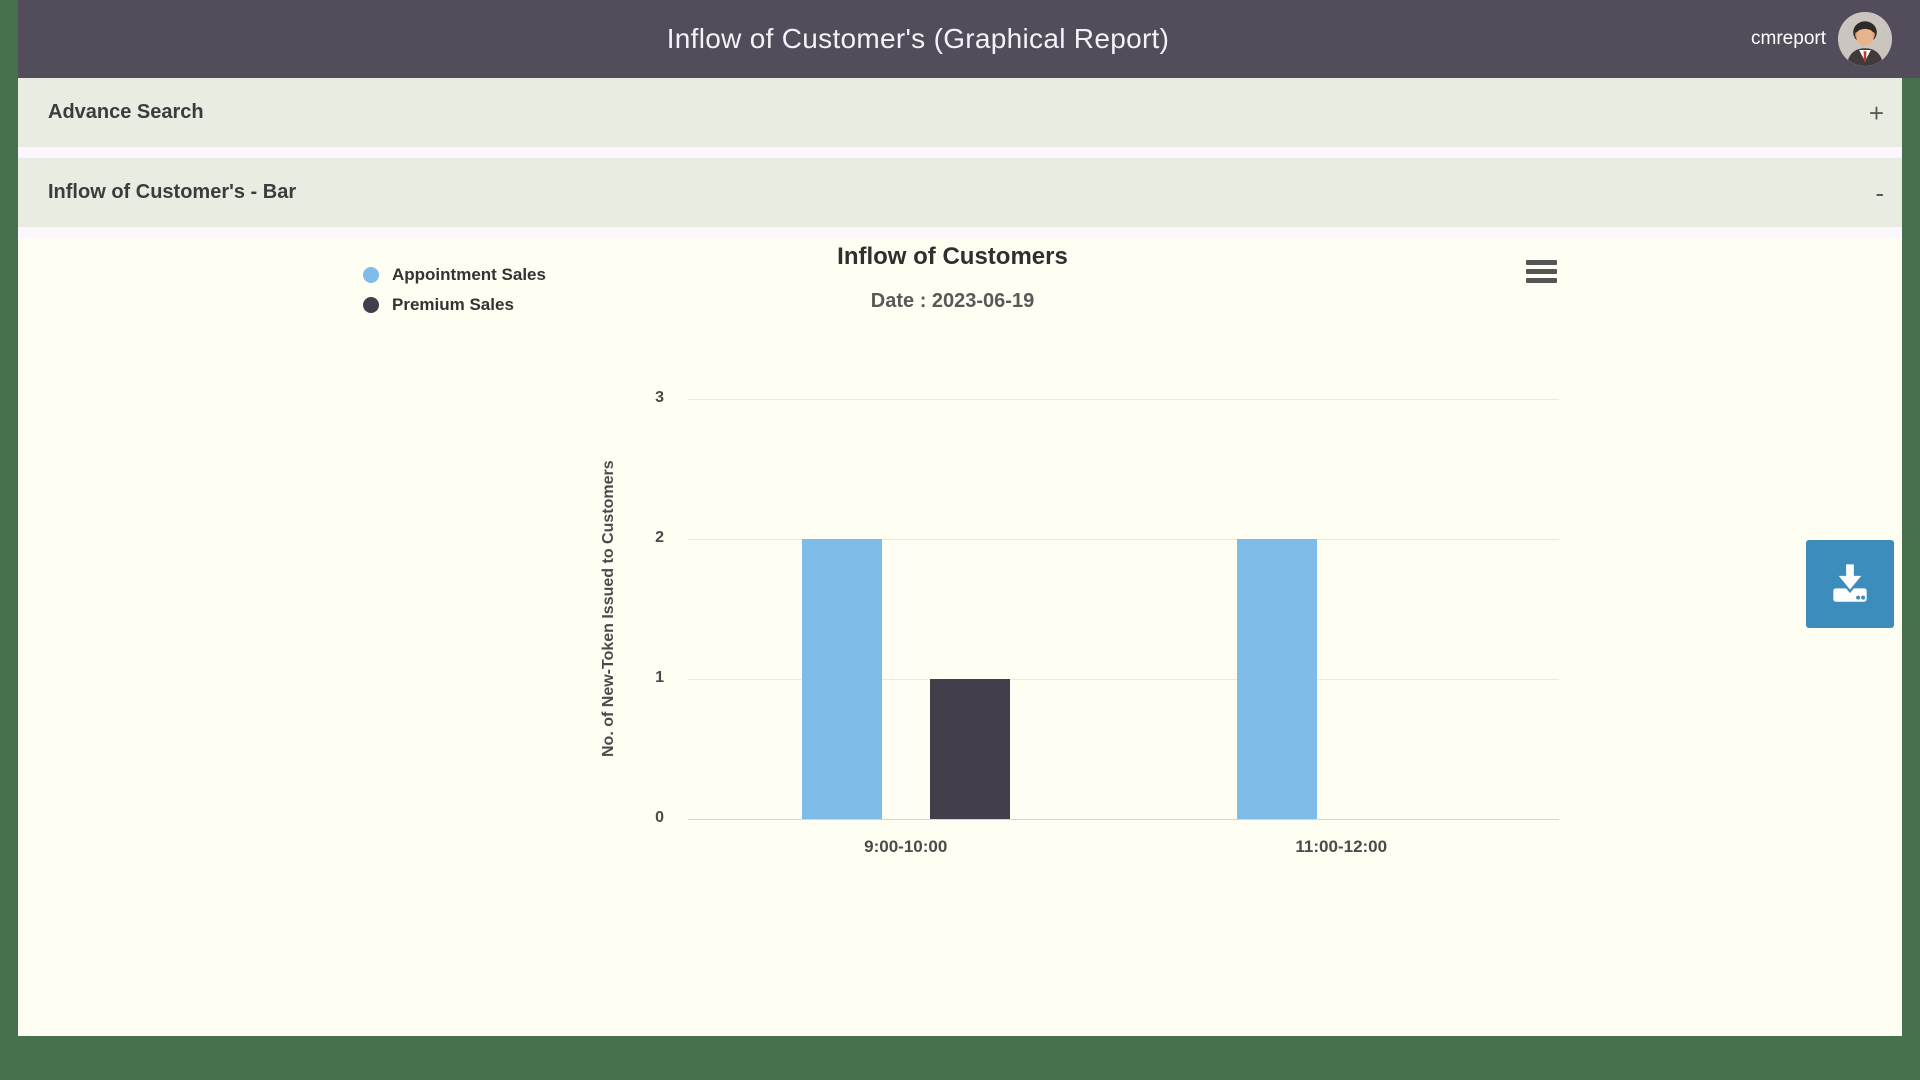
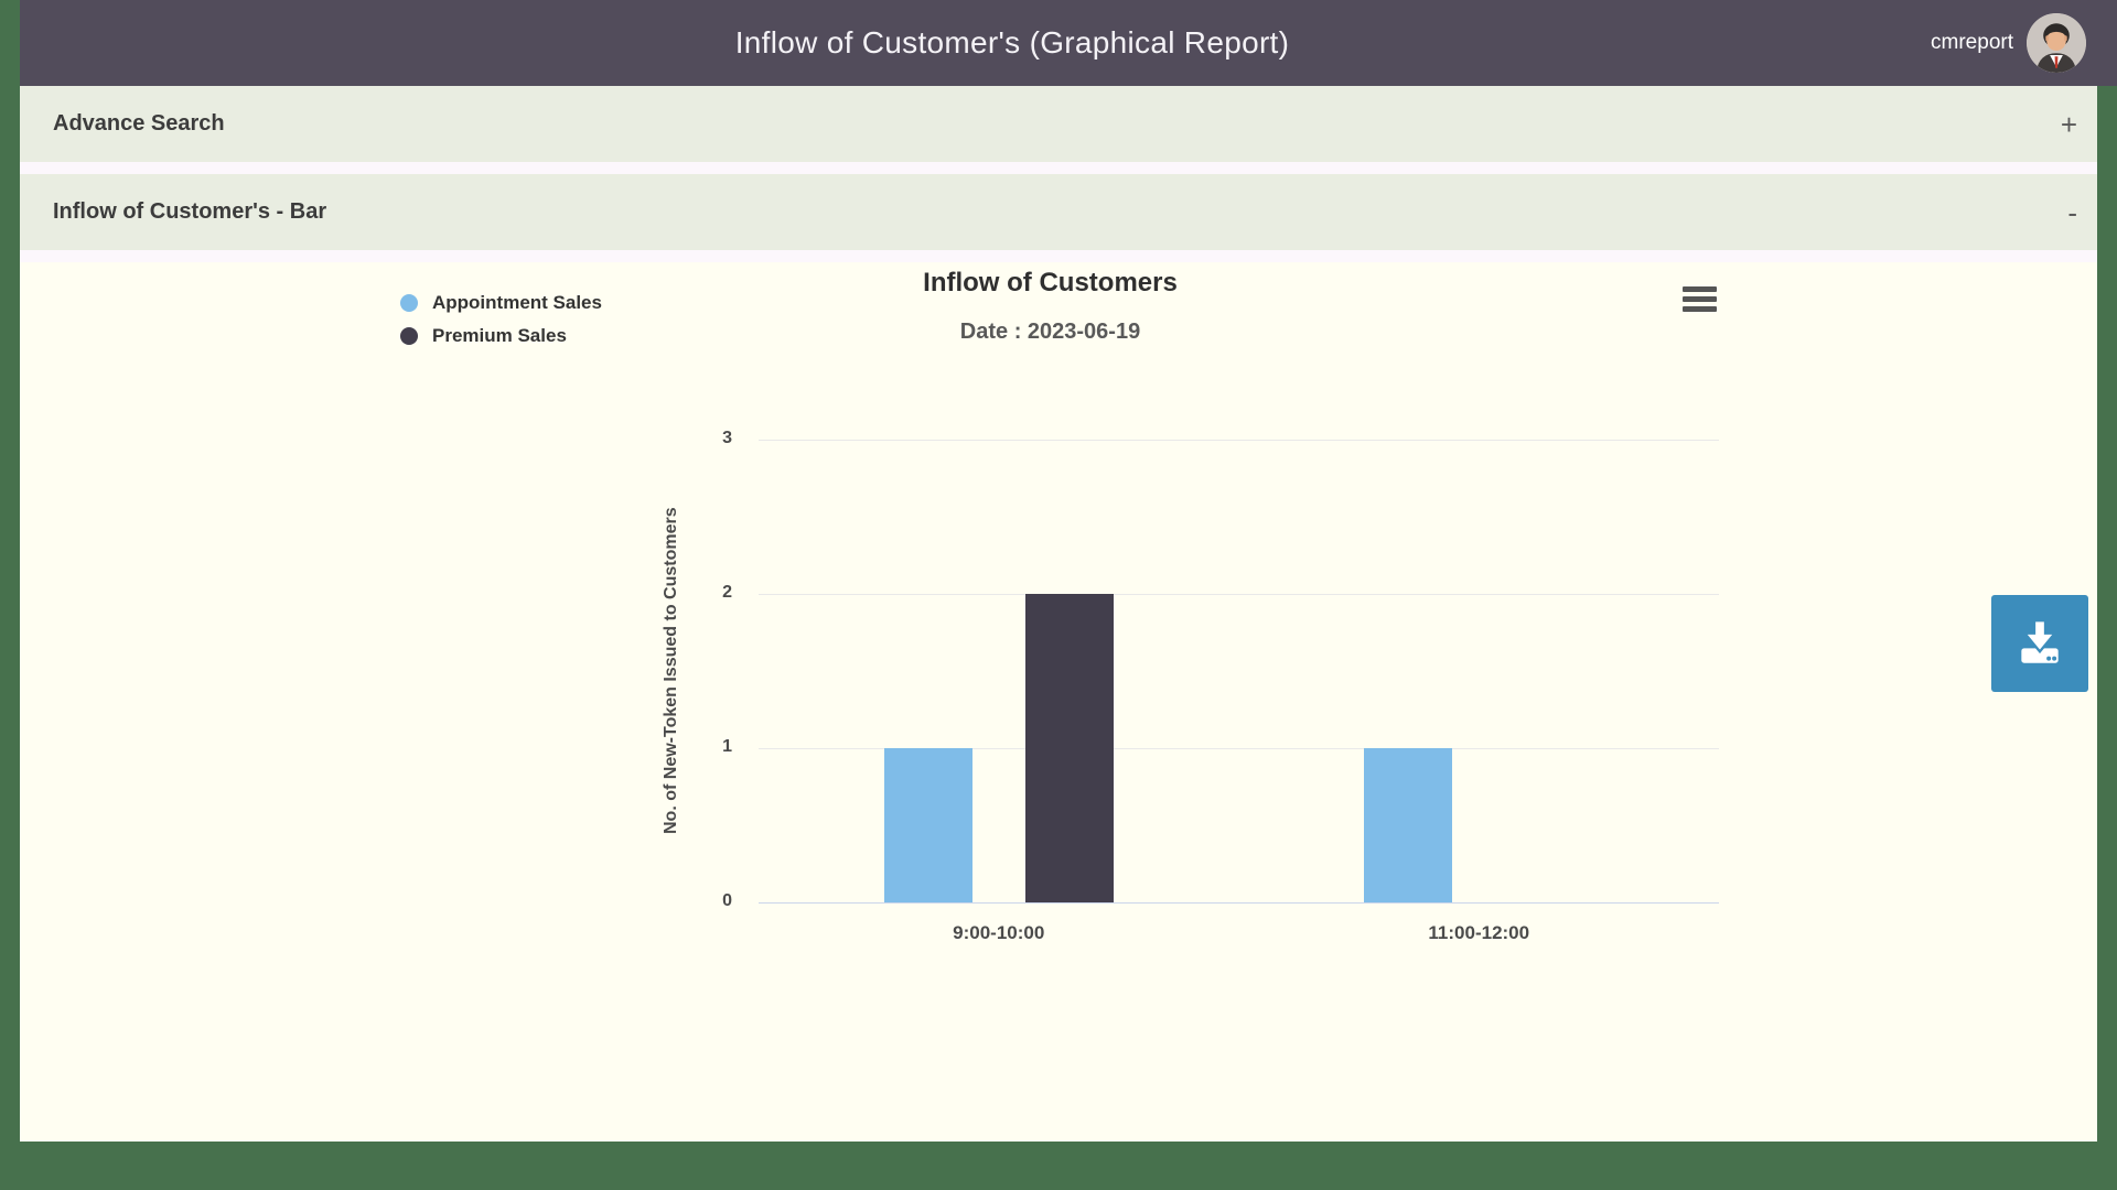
Appointment Sales/9:00-10:00: 2 -> 1
Premium Sales/9:00-10:00: 1 -> 2
Appointment Sales/11:00-12:00: 2 -> 1
